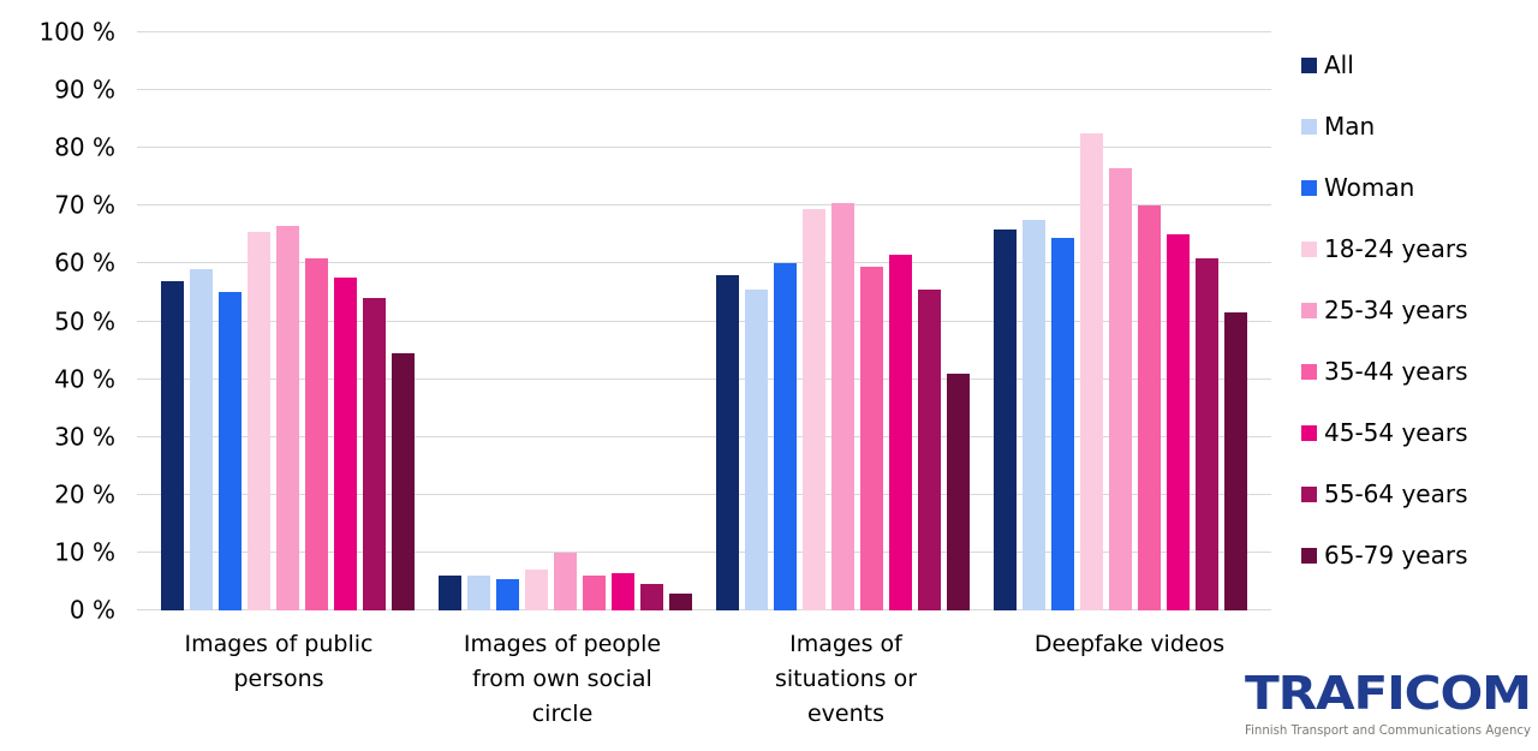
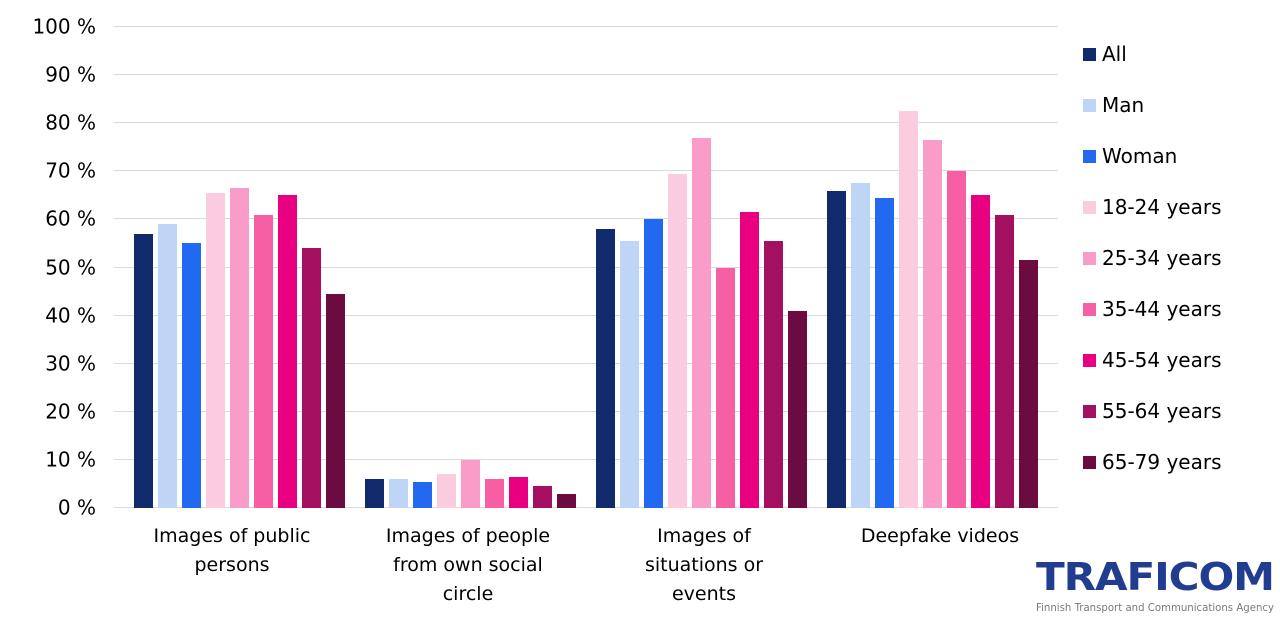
45-54 years/Images of public persons: 58% -> 65%
25-34 years/Images of situations or events: 70% -> 77%
35-44 years/Images of situations or events: 60% -> 50%
